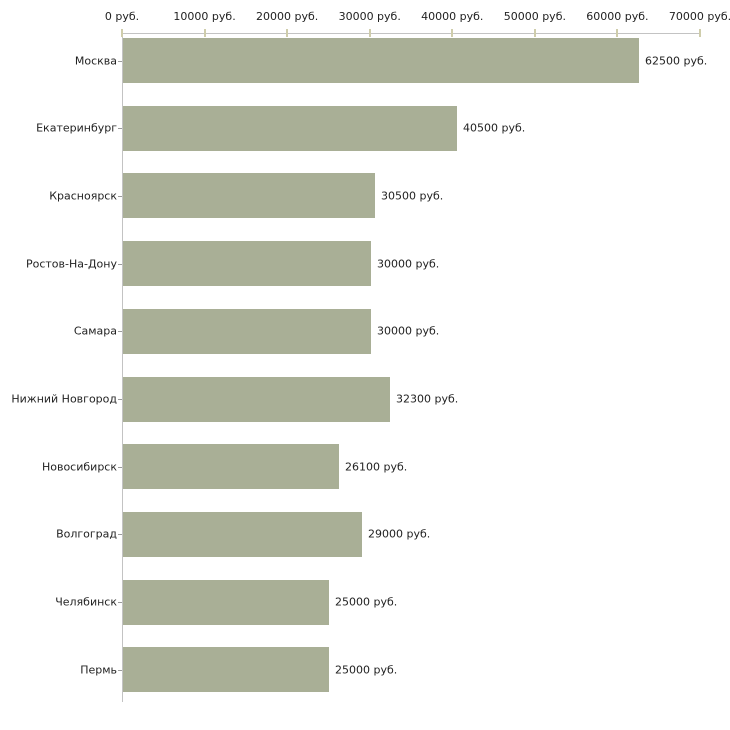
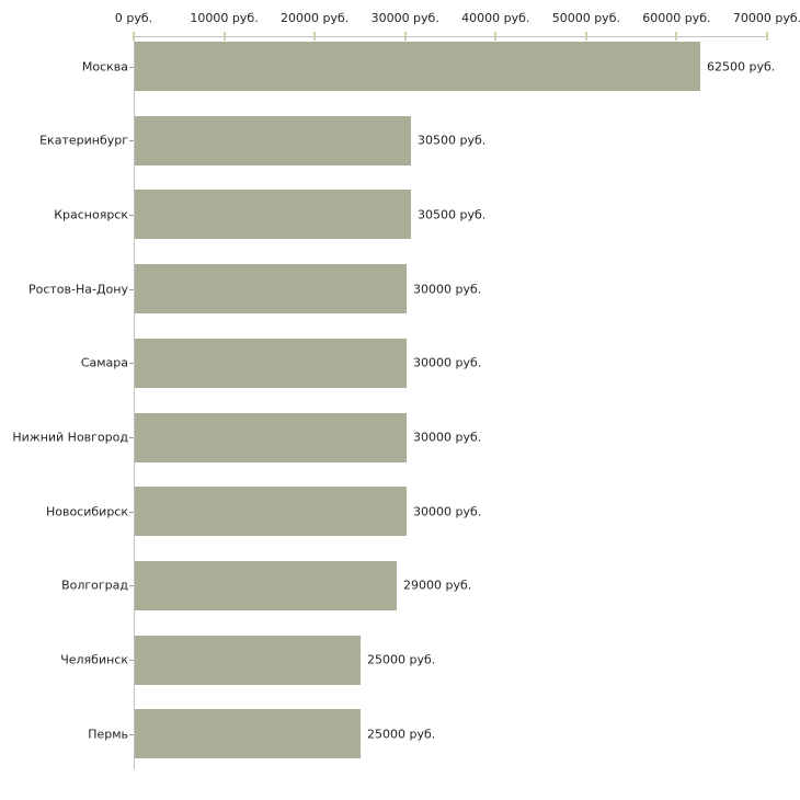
Екатеринбург: 40500 -> 30500
Нижний Новгород: 32300 -> 30000
Новосибирск: 26100 -> 30000
